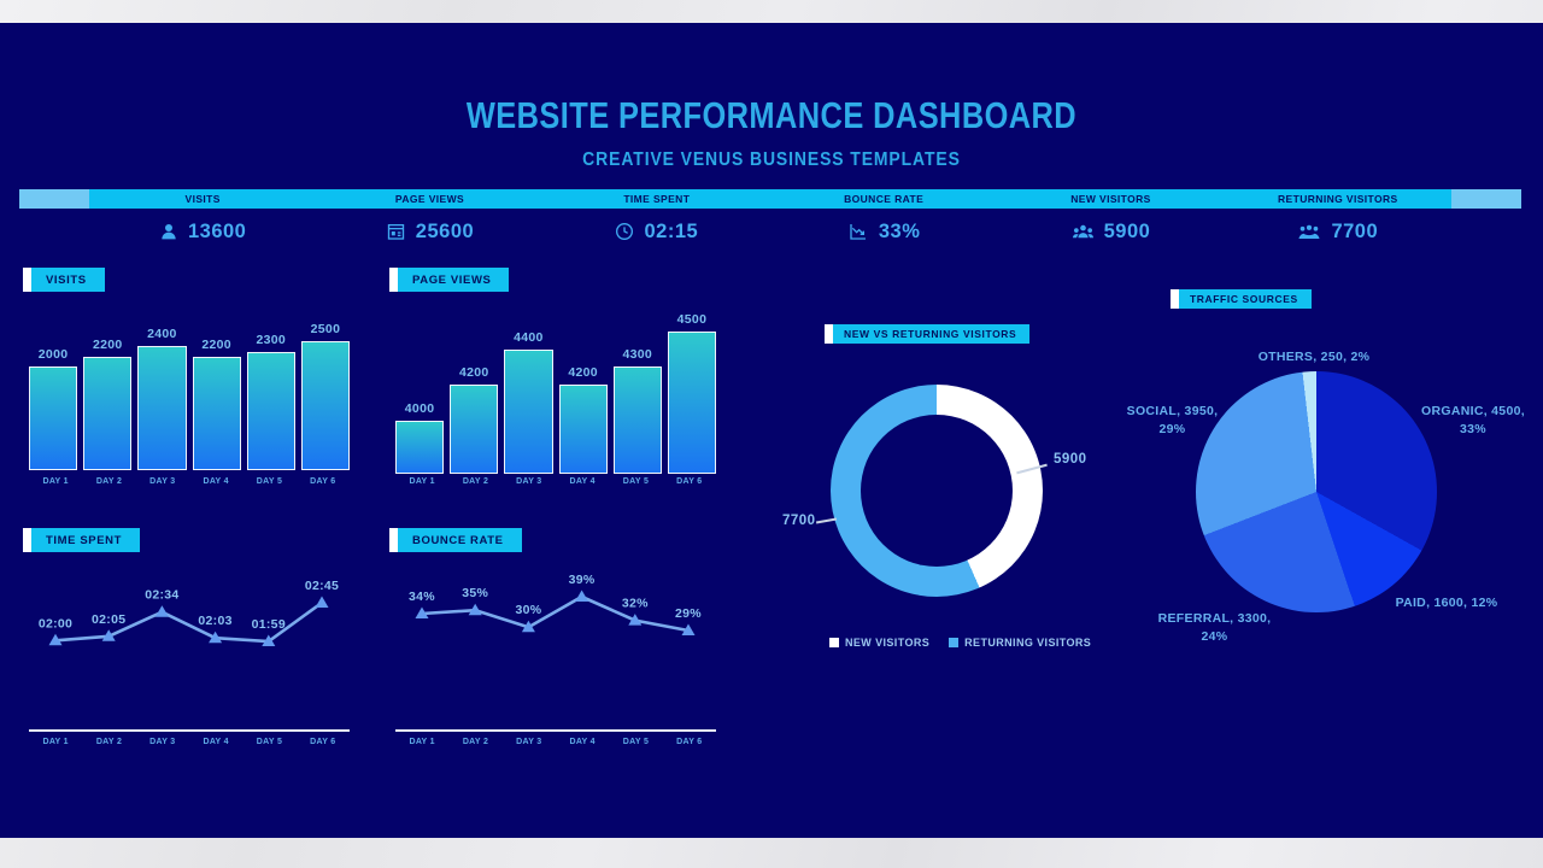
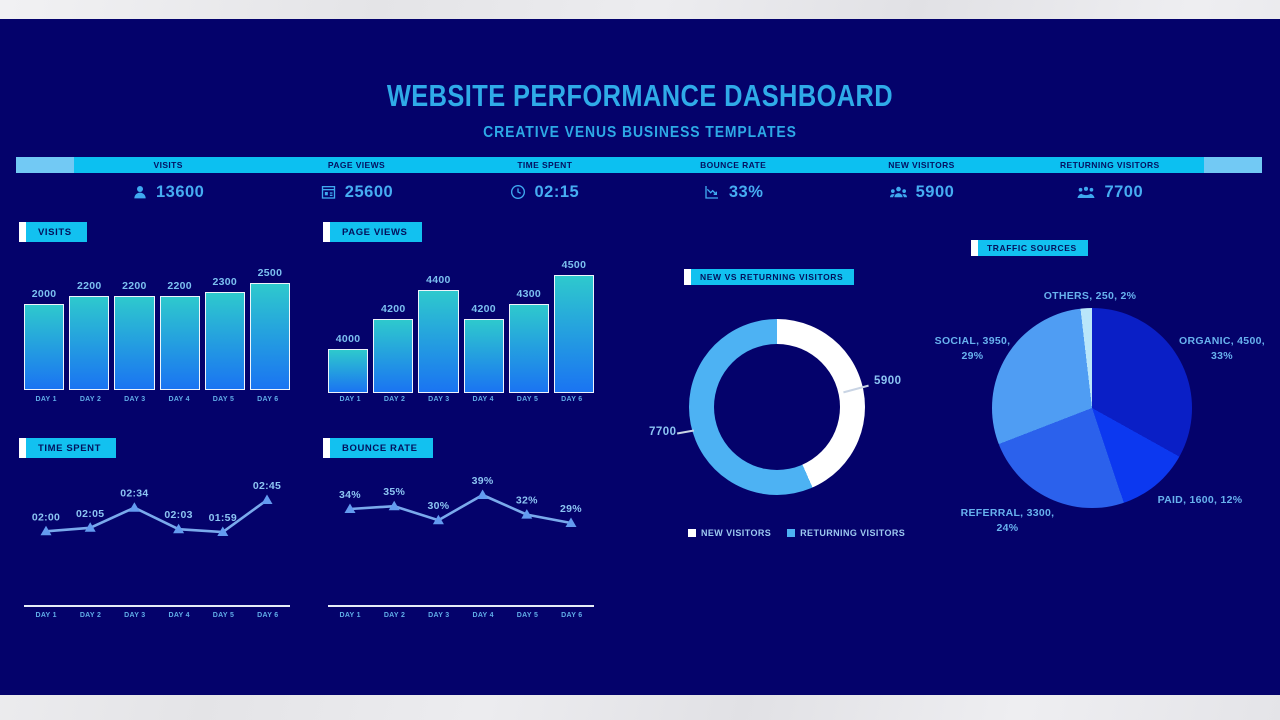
VISITS/DAY 3: 2400 -> 2200
